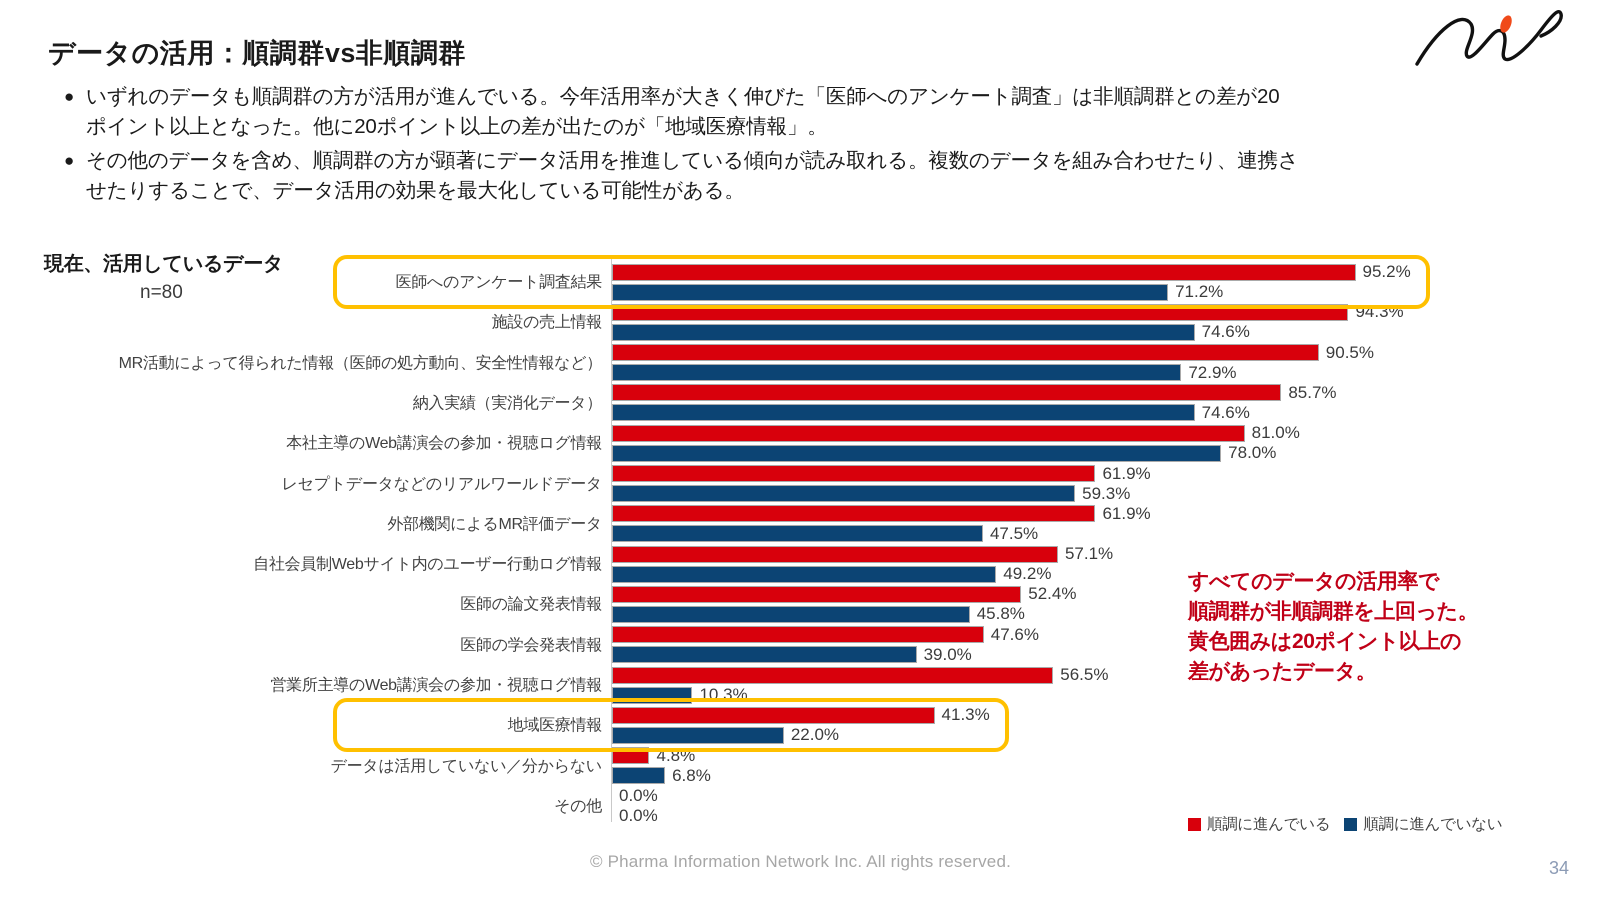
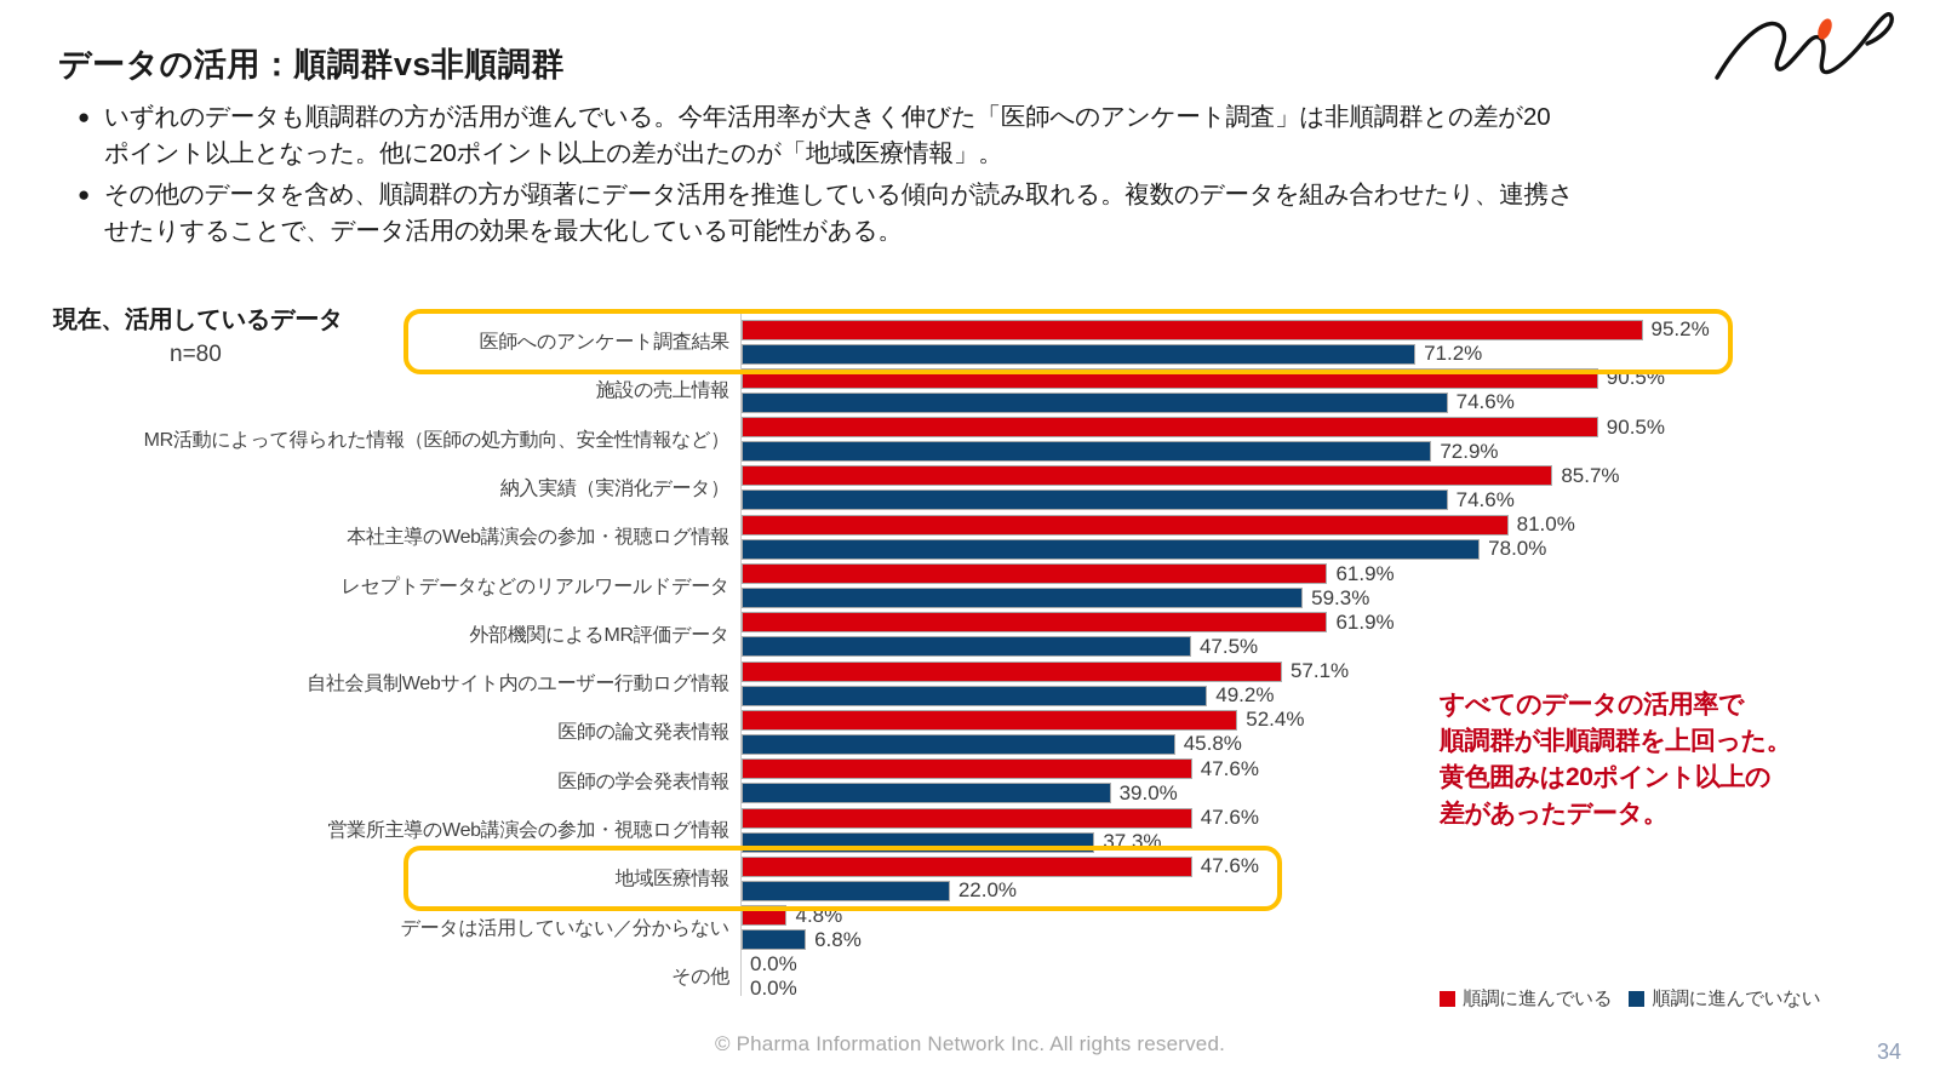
順調に進んでいる/施設の売上情報: 94.3% -> 90.5%
順調に進んでいる/営業所主導のWeb講演会の参加・視聴ログ情報: 56.5% -> 47.6%
順調に進んでいない/営業所主導のWeb講演会の参加・視聴ログ情報: 10.3% -> 37.3%
順調に進んでいる/地域医療情報: 41.3% -> 47.6%
